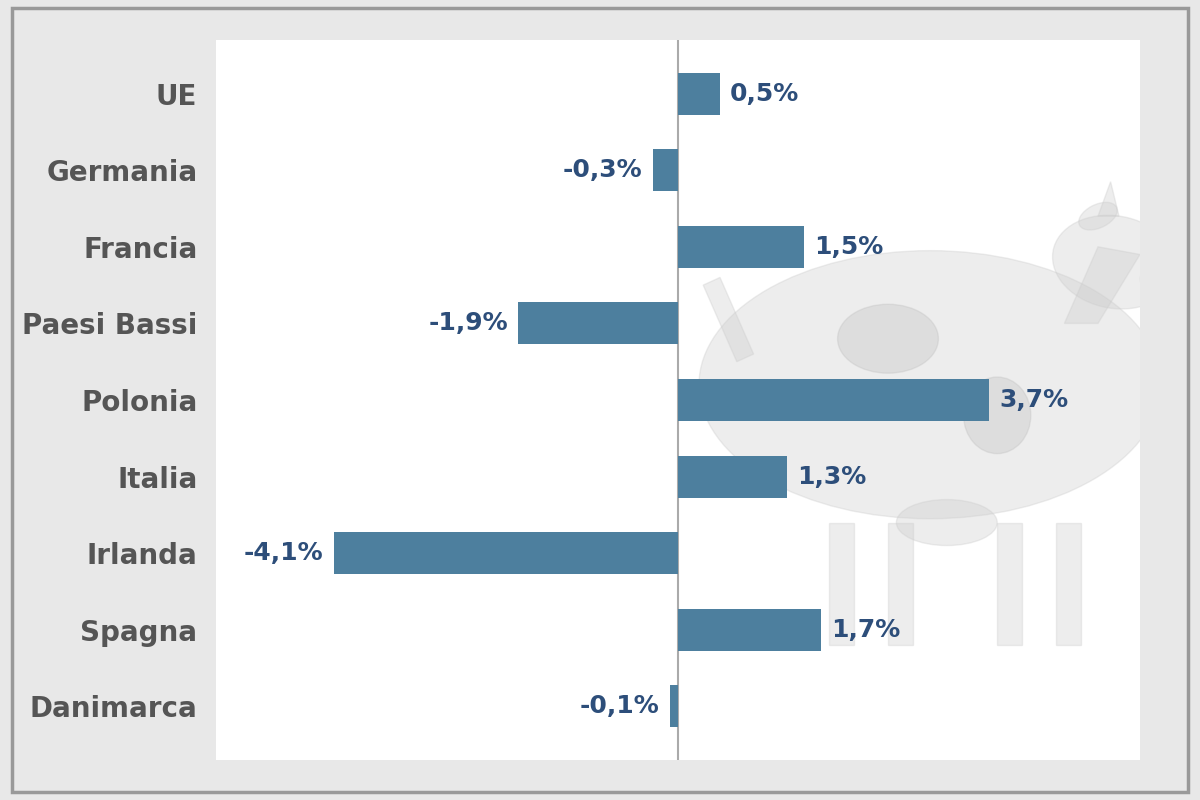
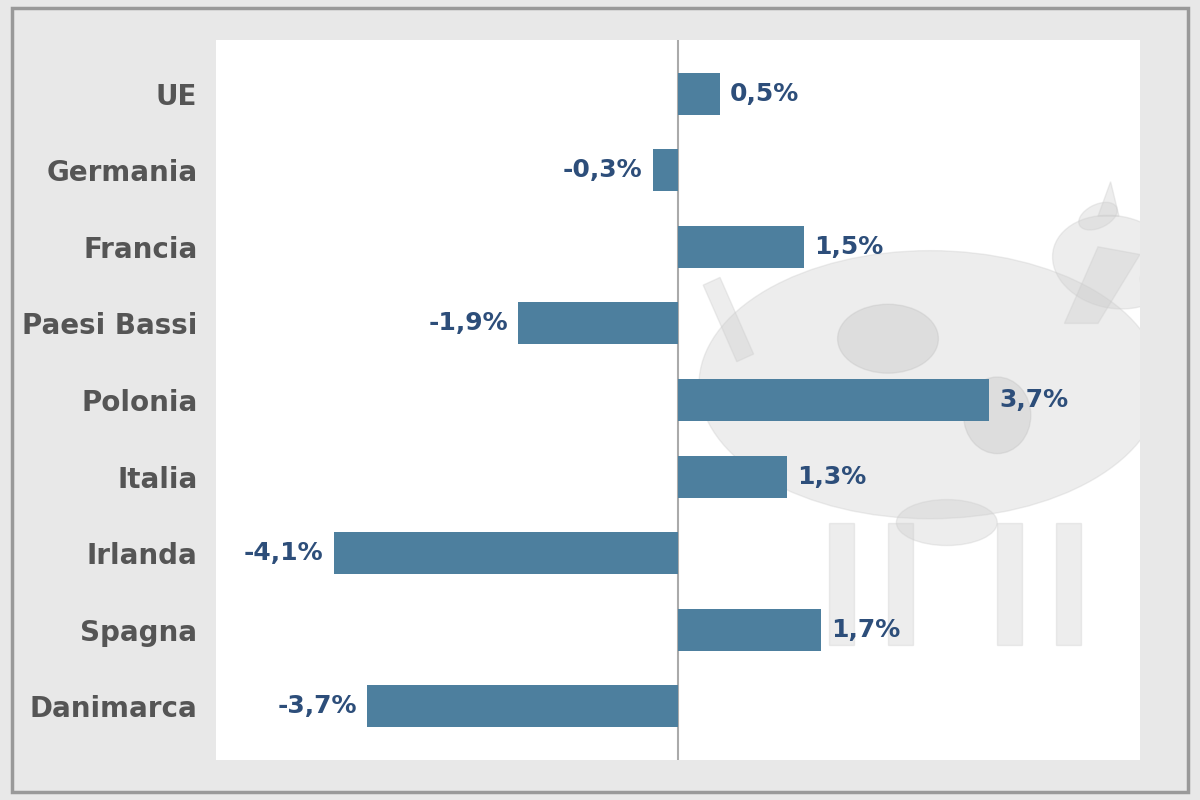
Danimarca: -0,1% -> -3,7%
